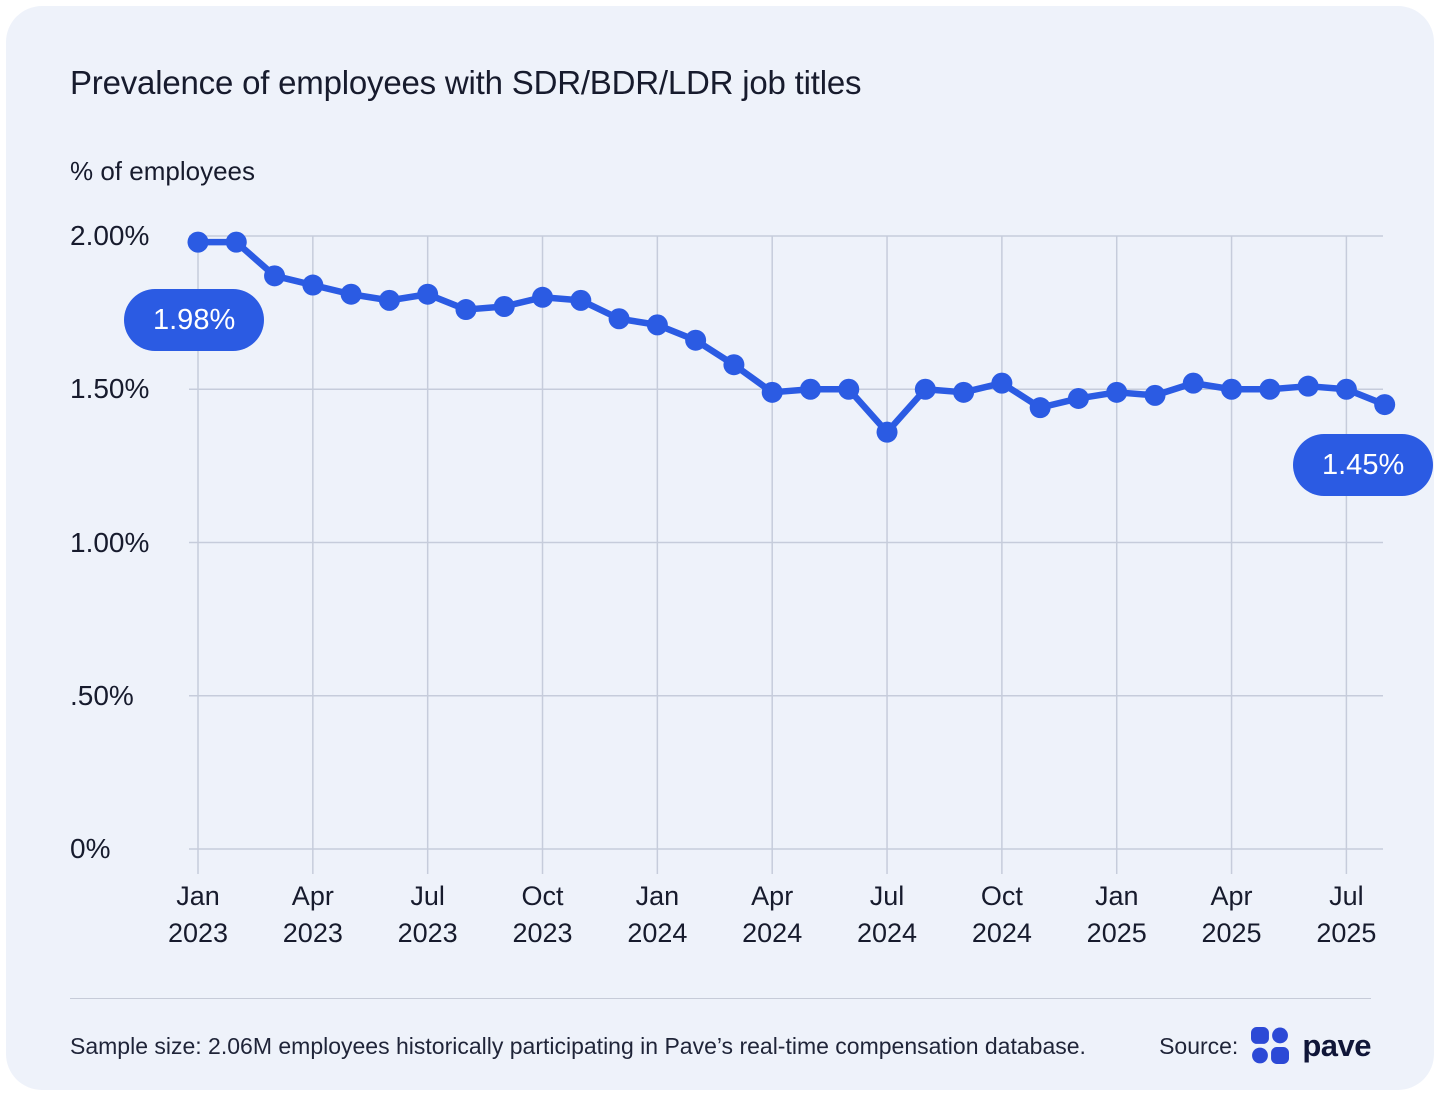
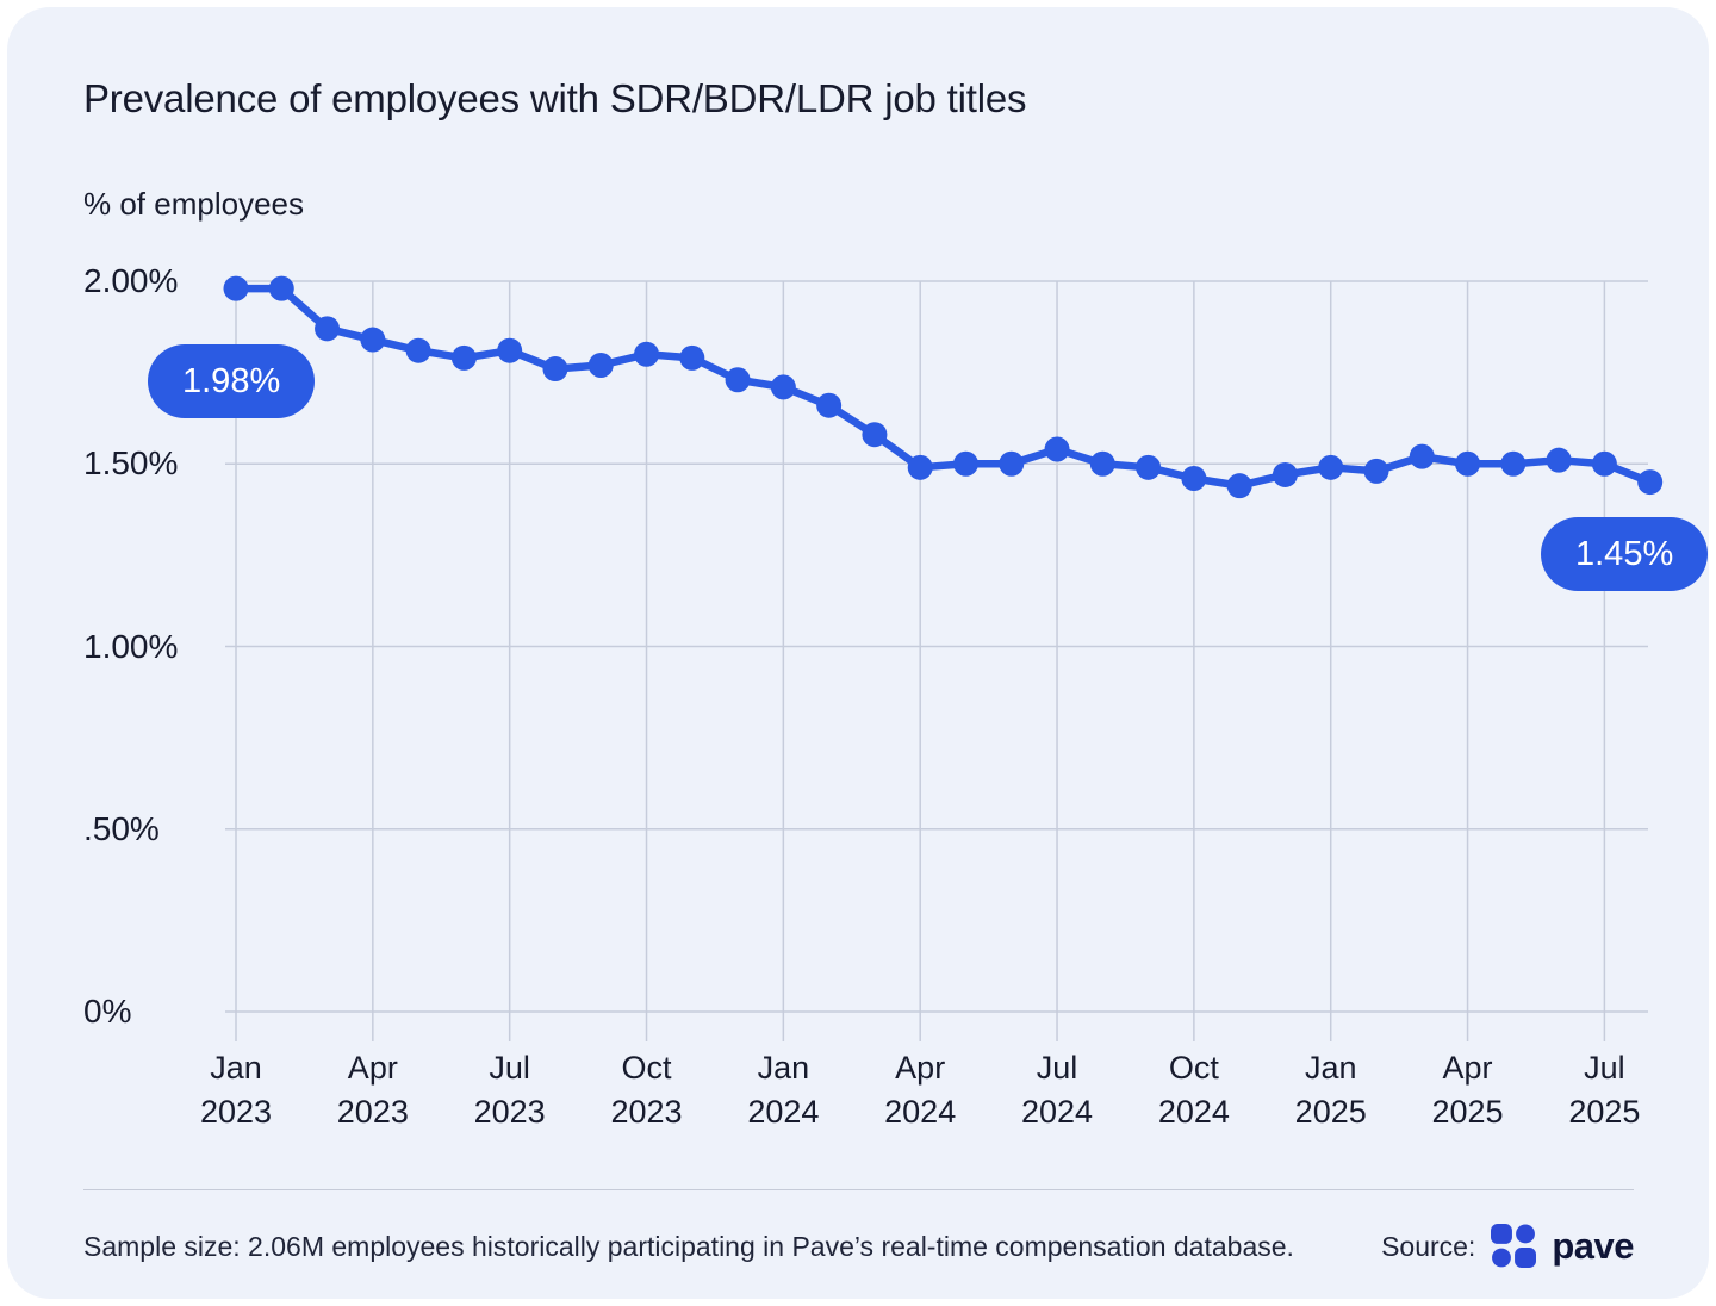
Jul 2024: 1.36% -> 1.54%
Oct 2024: 1.52% -> 1.46%
